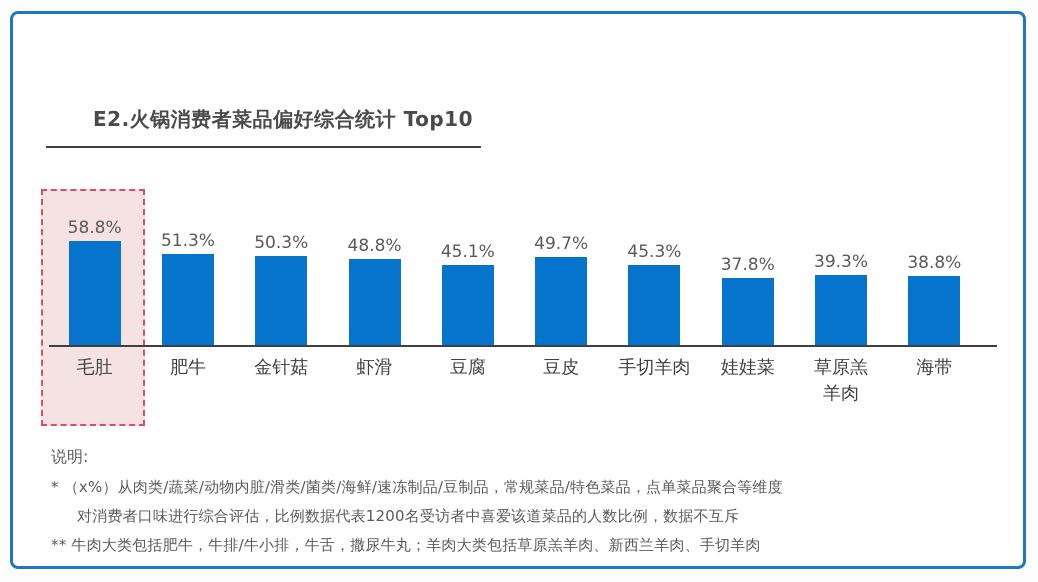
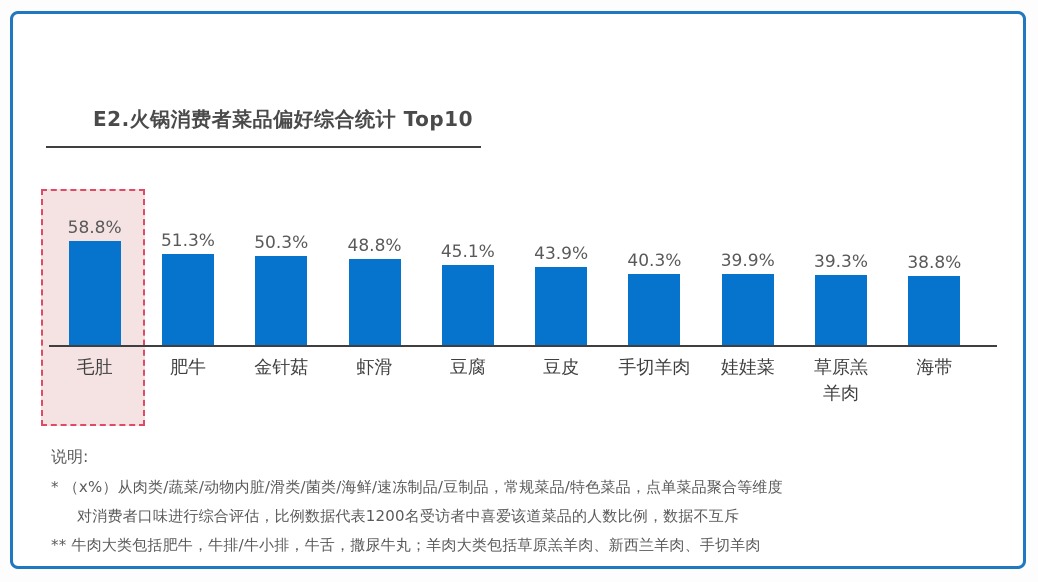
豆皮: 49.7% -> 43.9%
手切羊肉: 45.3% -> 40.3%
娃娃菜: 37.8% -> 39.9%
